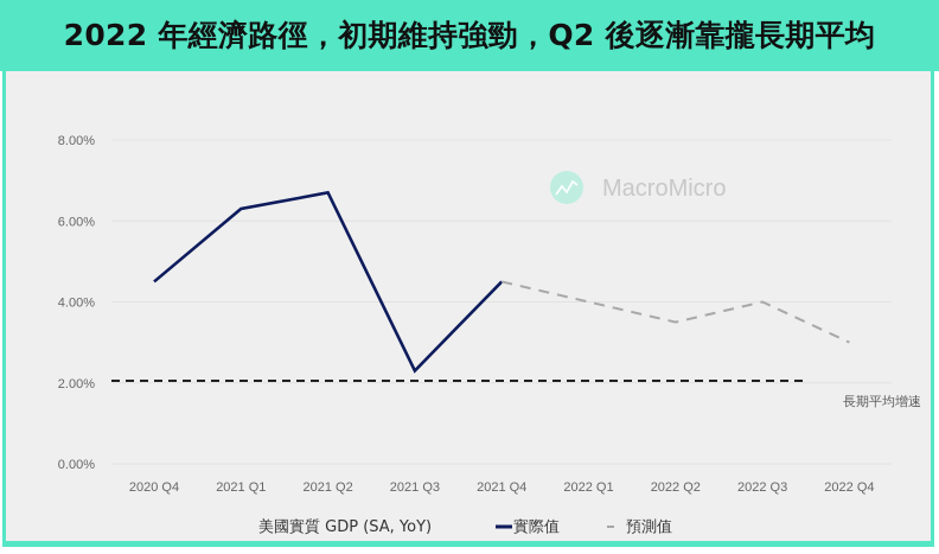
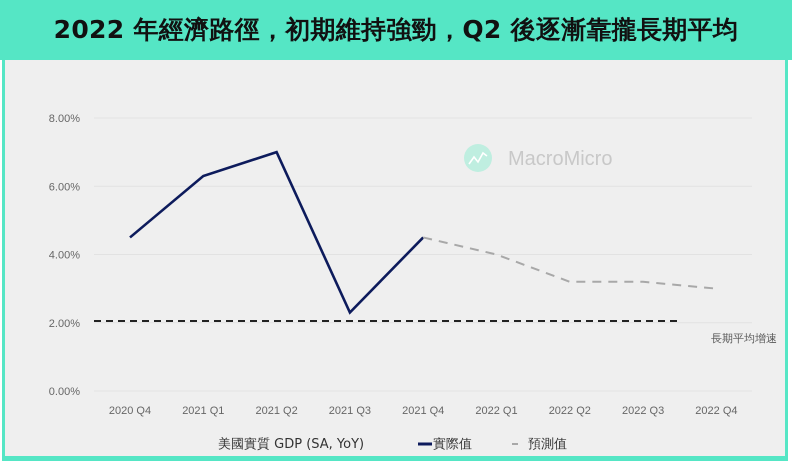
實際值/2021 Q2: 6.7% -> 7.0%
預測值/2022 Q2: 3.5% -> 3.2%
預測值/2022 Q3: 4.0% -> 3.2%
